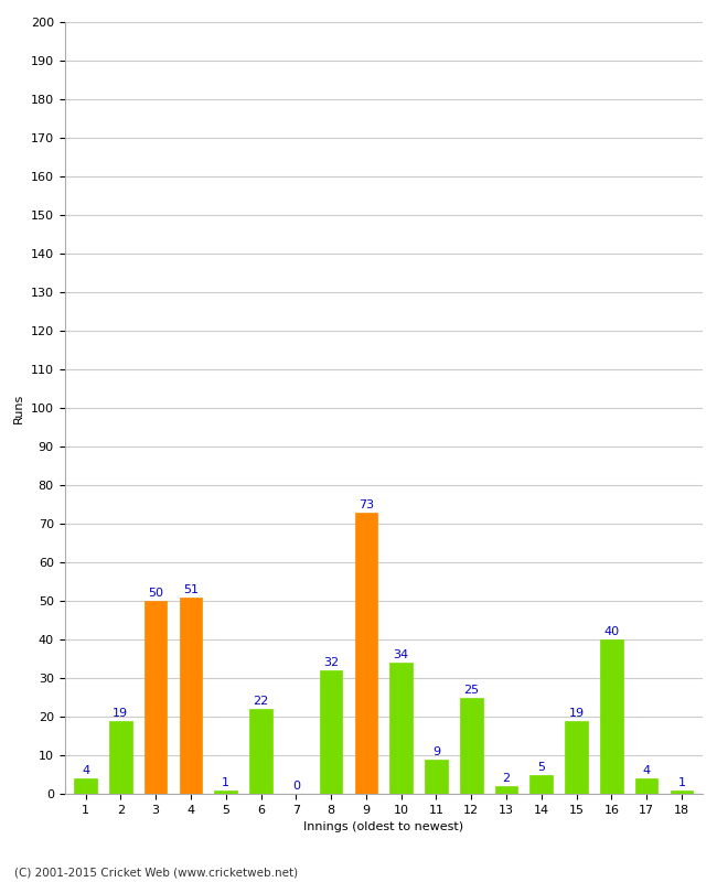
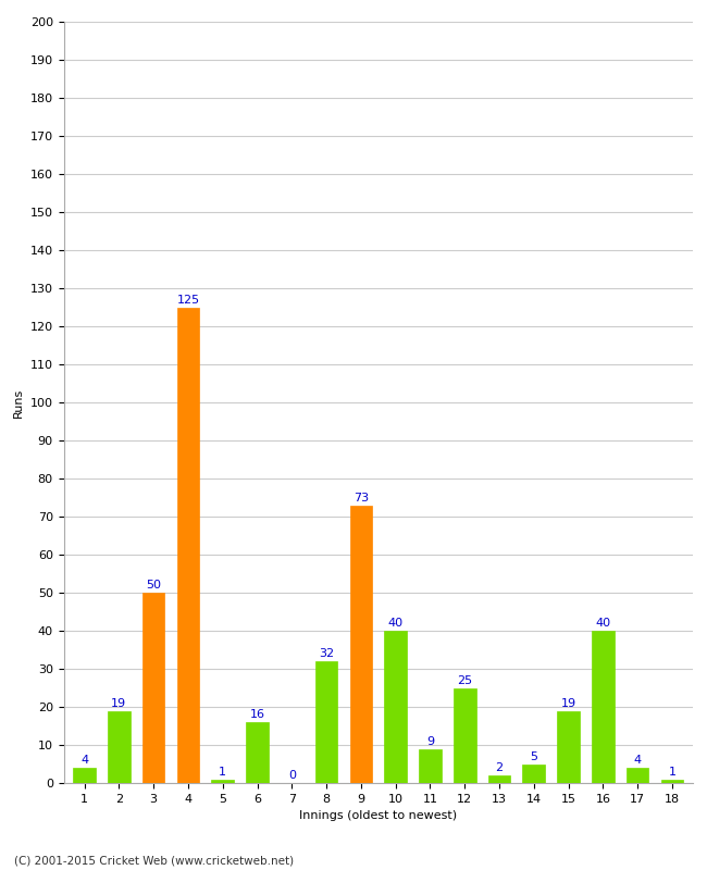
4: 51 -> 125
6: 22 -> 16
10: 34 -> 40
